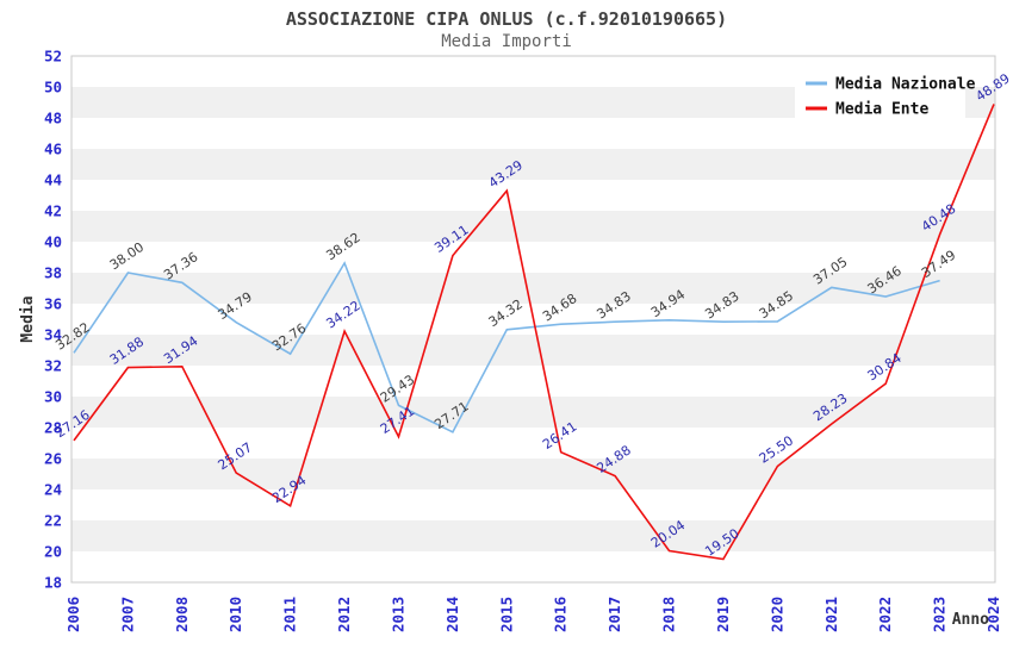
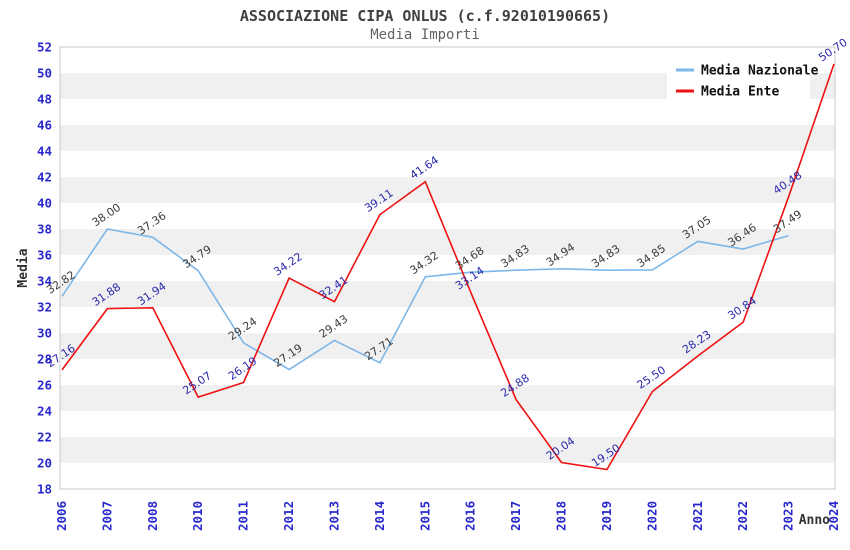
Media Nazionale/2011: 32.76 -> 29.24
Media Ente/2011: 22.94 -> 26.19
Media Nazionale/2012: 38.62 -> 27.19
Media Ente/2013: 27.41 -> 32.41
Media Ente/2015: 43.29 -> 41.64
Media Ente/2016: 26.41 -> 33.14
Media Ente/2024: 48.89 -> 50.70
